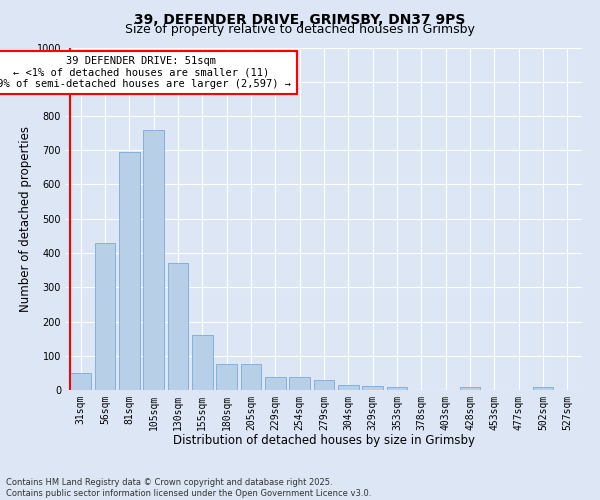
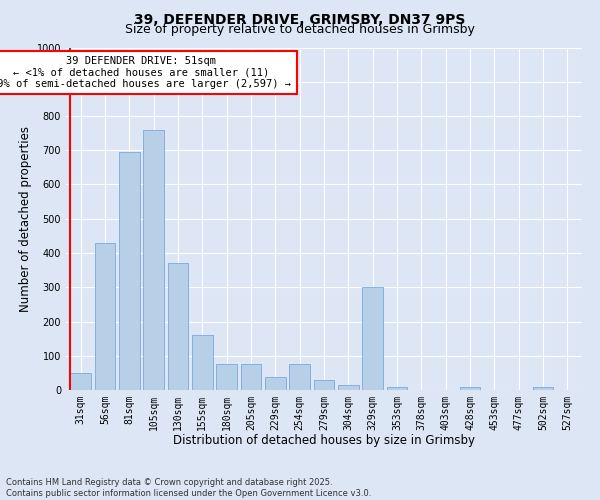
254sqm: 38 -> 75
329sqm: 12 -> 300
